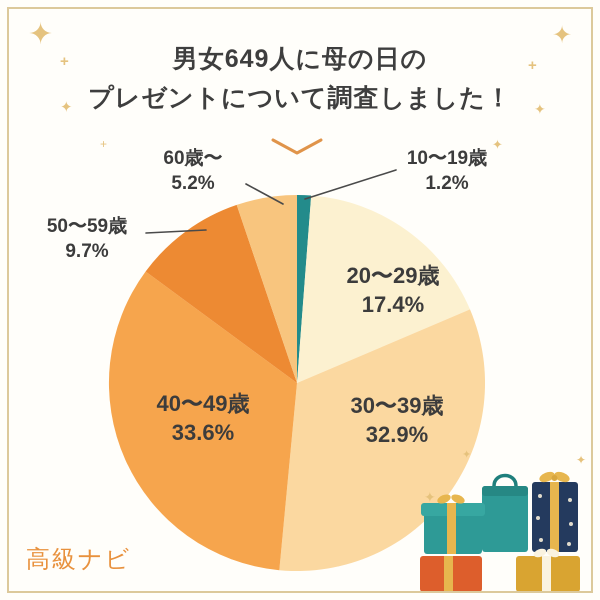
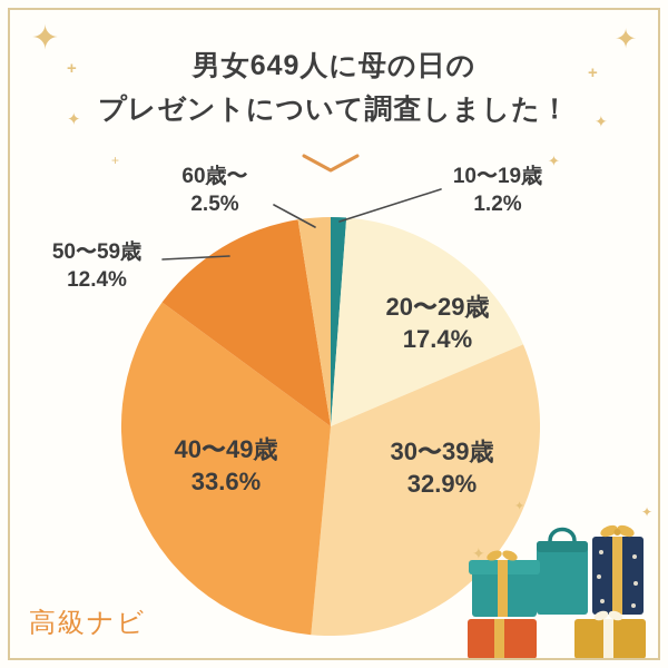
50〜59歳: 9.7% -> 12.4%
60歳〜: 5.2% -> 2.5%
